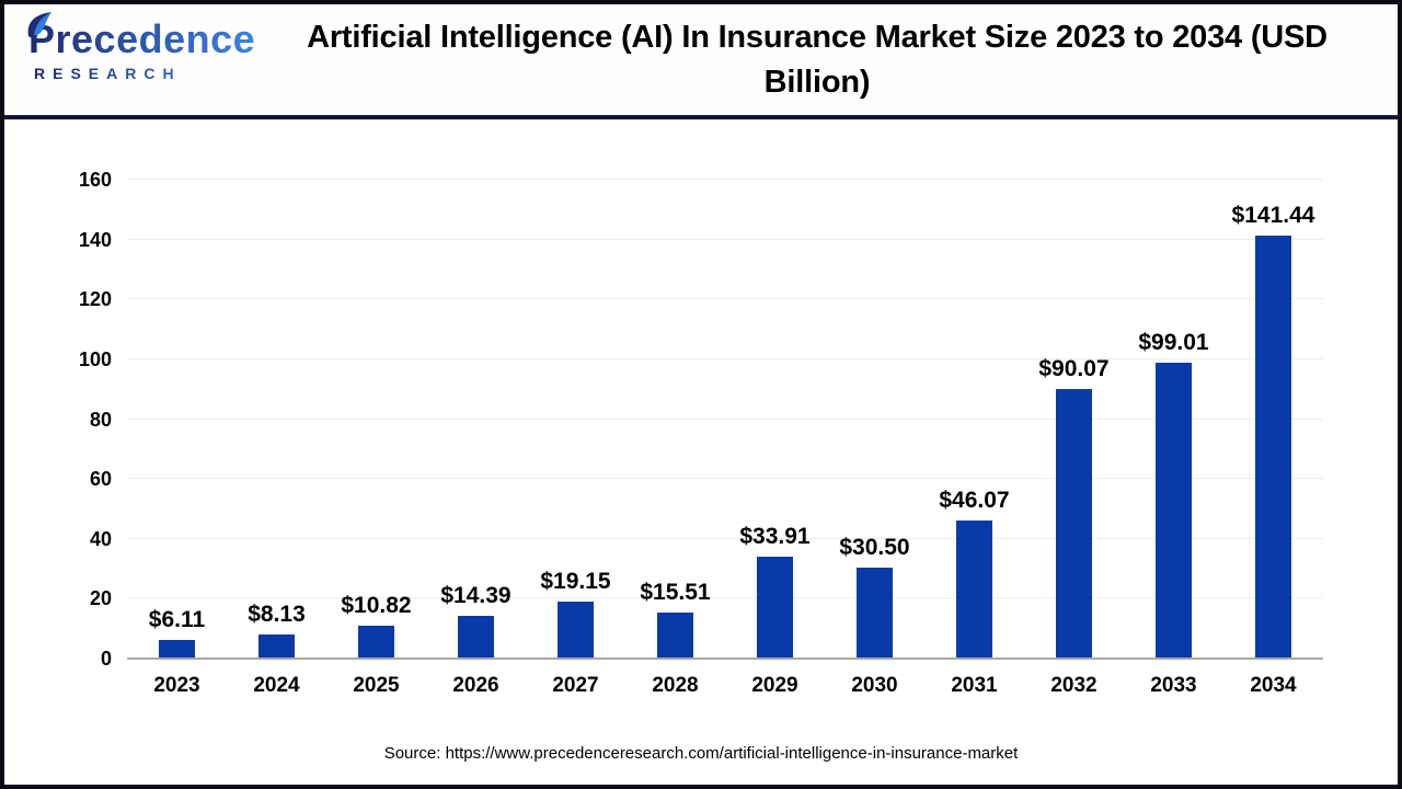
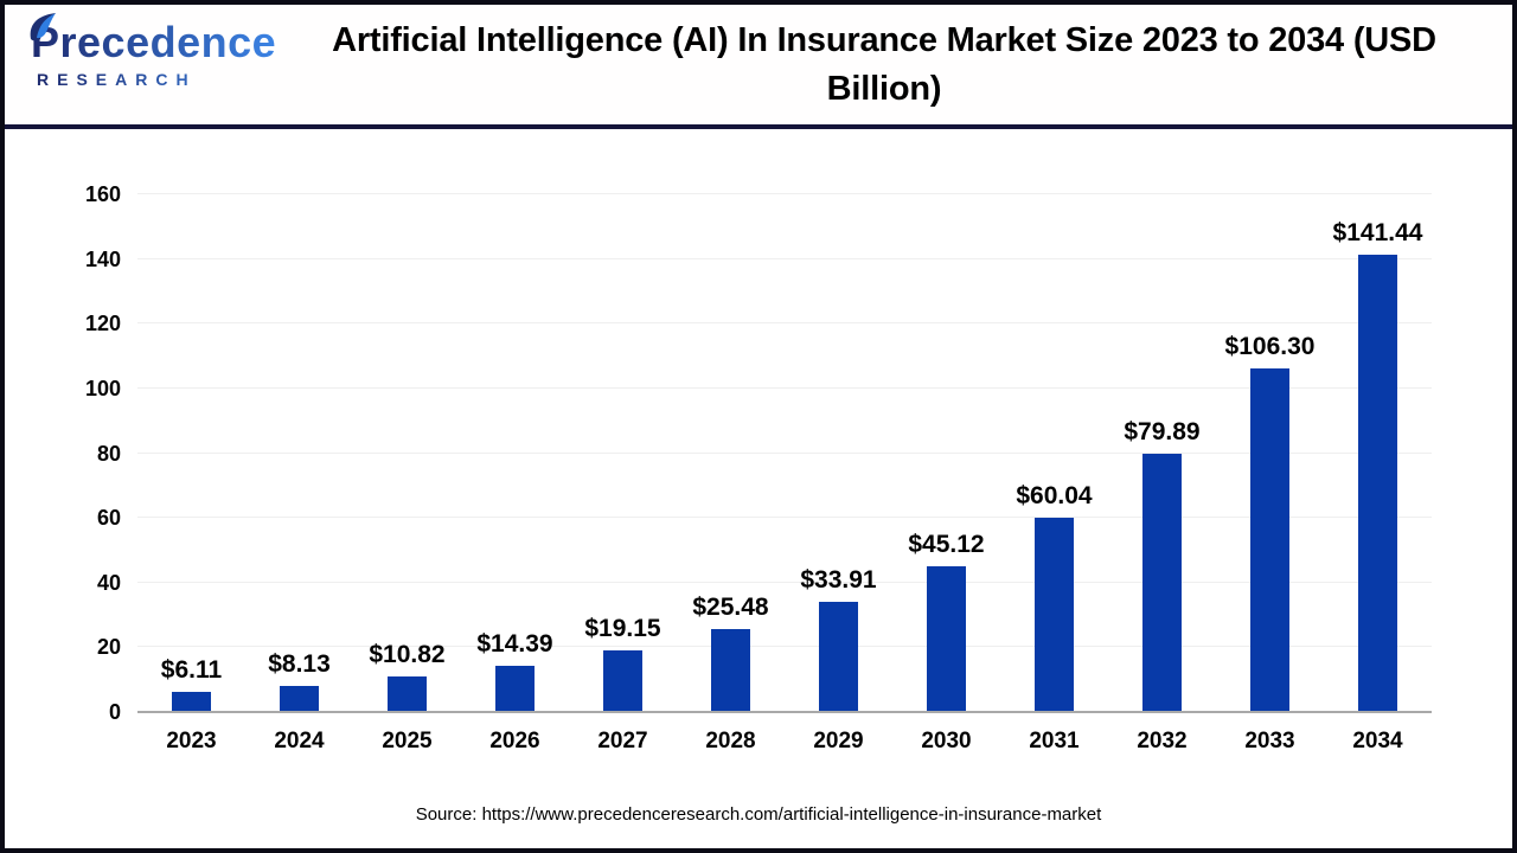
2028: $15.51 -> $25.48
2030: $30.50 -> $45.12
2031: $46.07 -> $60.04
2032: $90.07 -> $79.89
2033: $99.01 -> $106.30
